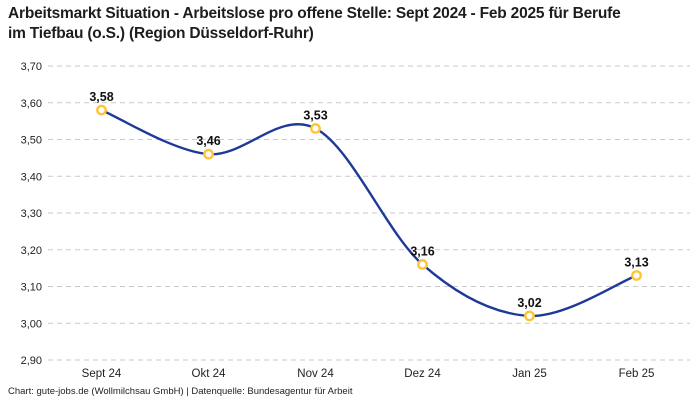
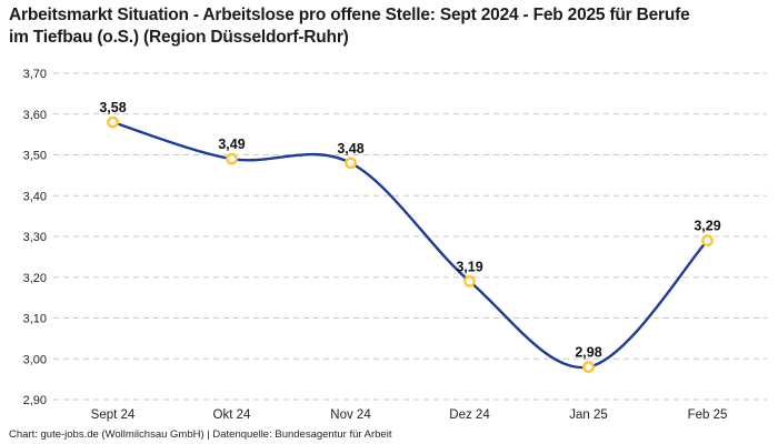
Okt 24: 3,46 -> 3,49
Nov 24: 3,53 -> 3,48
Dez 24: 3,16 -> 3,19
Jan 25: 3,02 -> 2,98
Feb 25: 3,13 -> 3,29
